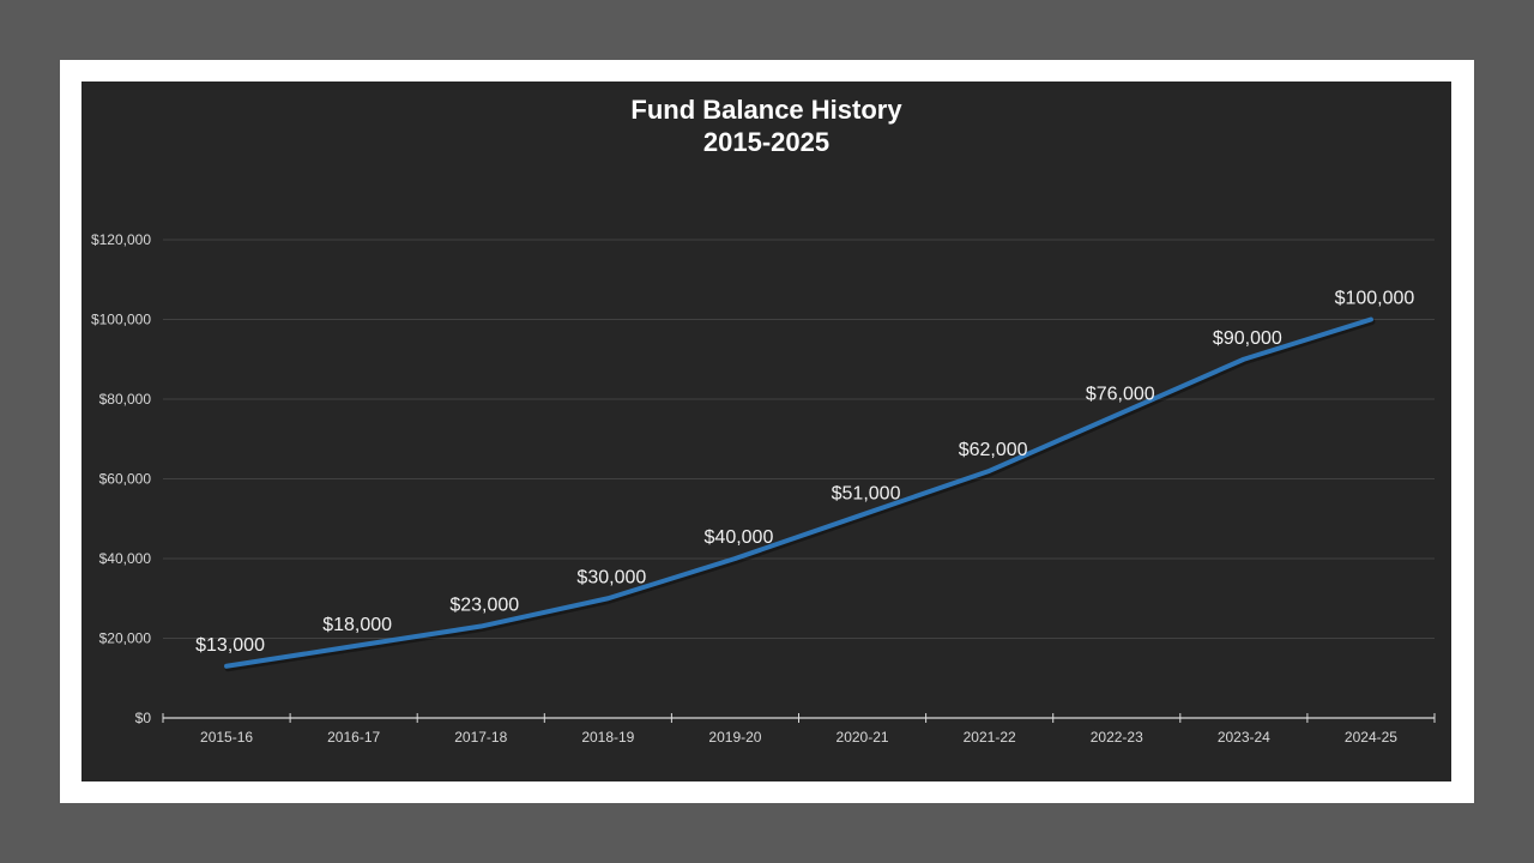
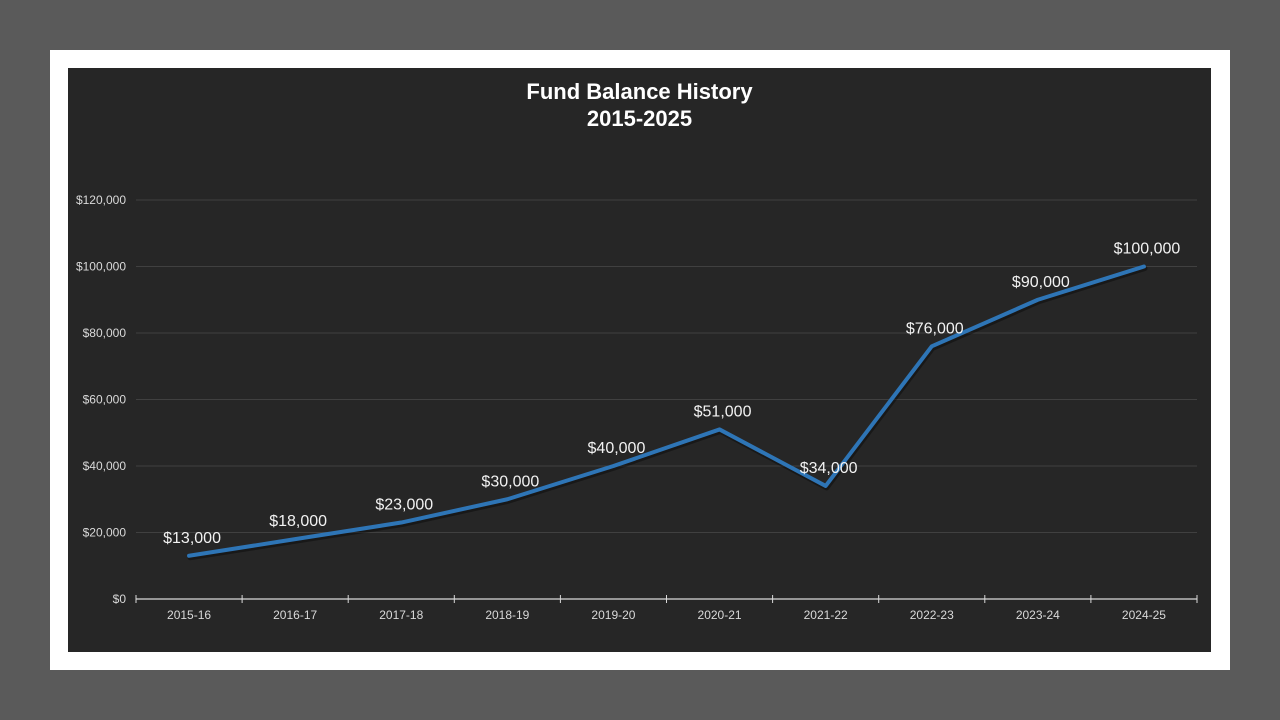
2021-22: $62,000 -> $34,000
